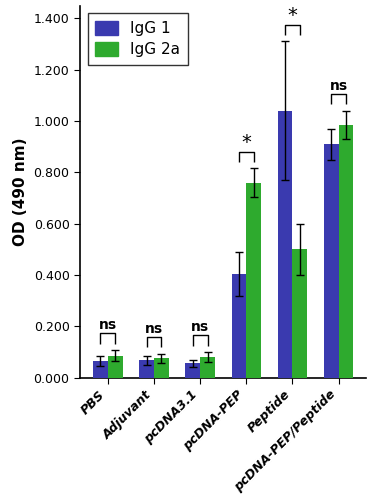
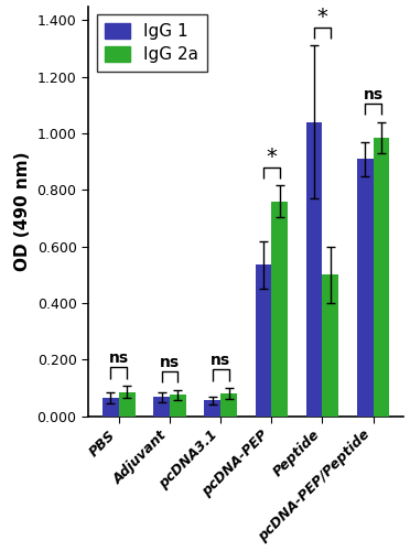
IgG 1/pcDNA-PEP: 0.405 -> 0.535
